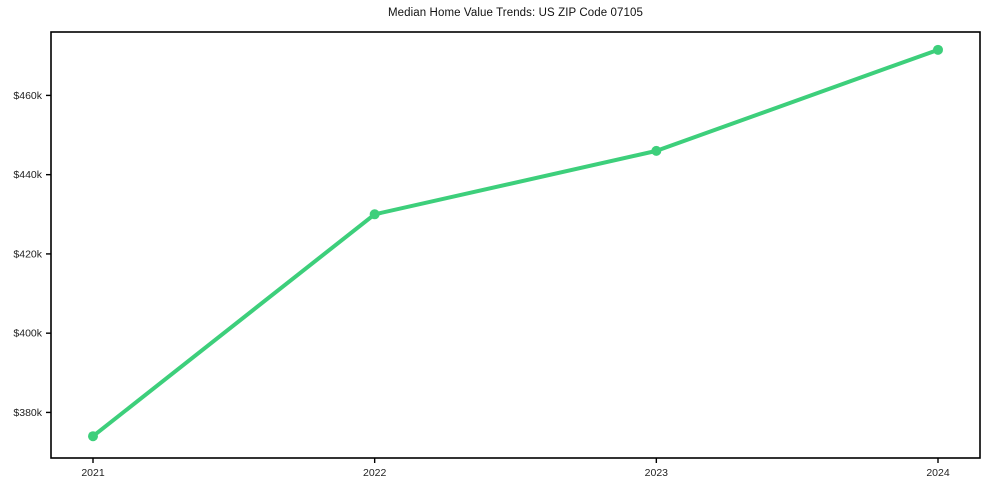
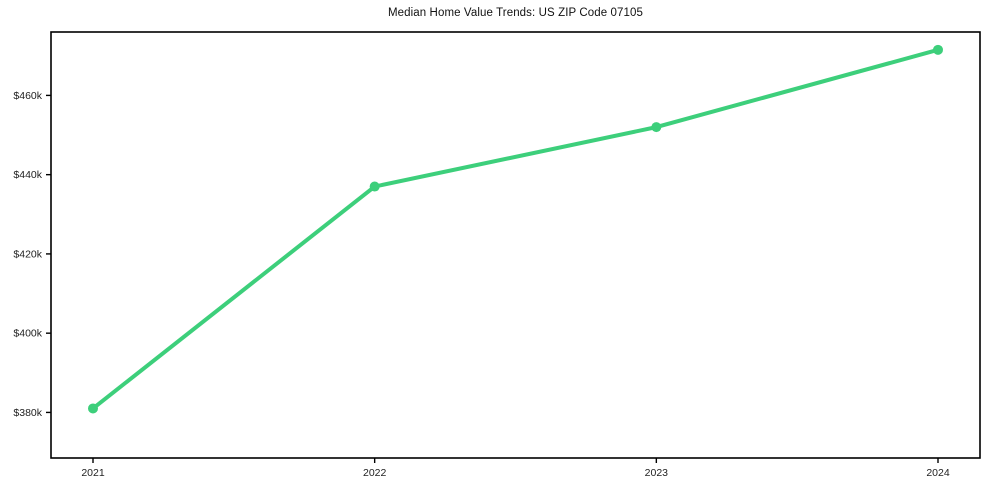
2021: $374k -> $381k
2022: $430k -> $437k
2023: $446k -> $452k
